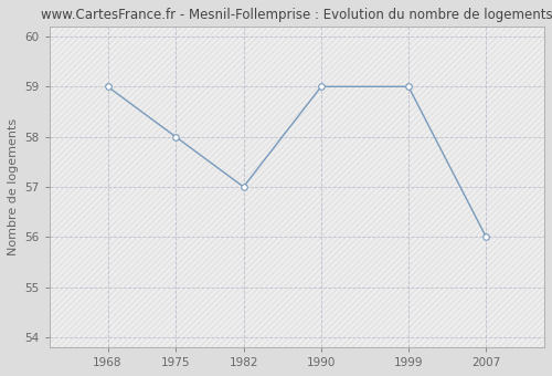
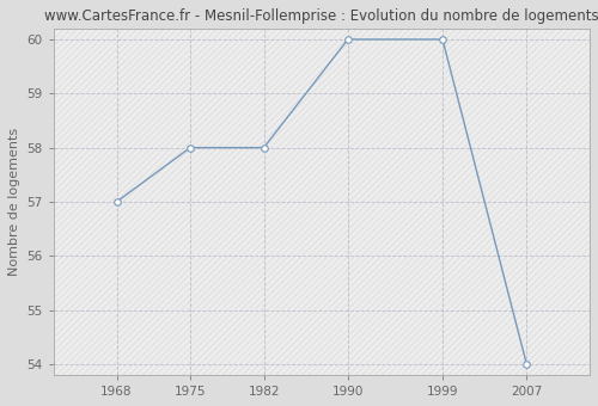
1968: 59 -> 57
1982: 57 -> 58
1990: 59 -> 60
1999: 59 -> 60
2007: 56 -> 54
